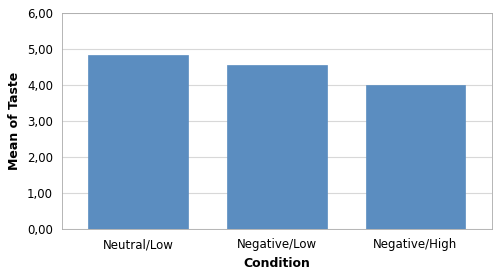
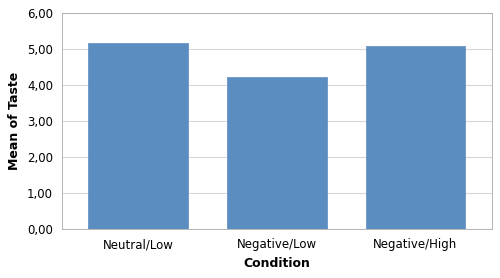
Neutral/Low: 4,85 -> 5,17
Negative/Low: 4,55 -> 4,23
Negative/High: 4,00 -> 5,10
